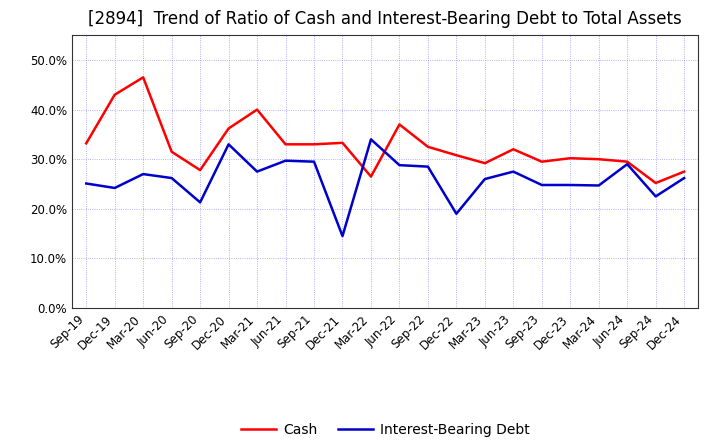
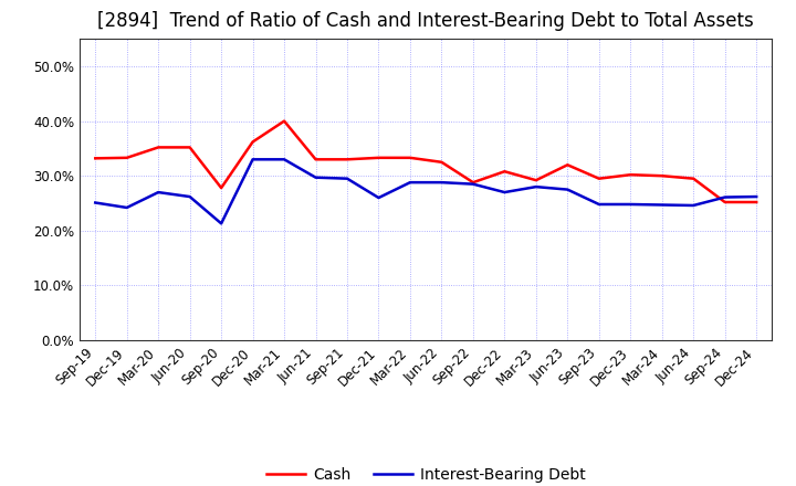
Cash/Dec-19: 43.0% -> 33.3%
Cash/Mar-20: 46.5% -> 35.2%
Cash/Jun-20: 31.5% -> 35.2%
Interest-Bearing Debt/Mar-21: 27.5% -> 33.0%
Interest-Bearing Debt/Dec-21: 14.5% -> 26.0%
Cash/Mar-22: 26.5% -> 33.3%
Interest-Bearing Debt/Mar-22: 34.0% -> 28.8%
Cash/Jun-22: 37.0% -> 32.5%
Cash/Sep-22: 32.5% -> 28.8%
Interest-Bearing Debt/Dec-22: 19.0% -> 27.0%
Interest-Bearing Debt/Mar-23: 26.0% -> 28.0%
Interest-Bearing Debt/Jun-24: 29.0% -> 24.6%
Interest-Bearing Debt/Sep-24: 22.5% -> 26.1%
Cash/Dec-24: 27.5% -> 25.2%
